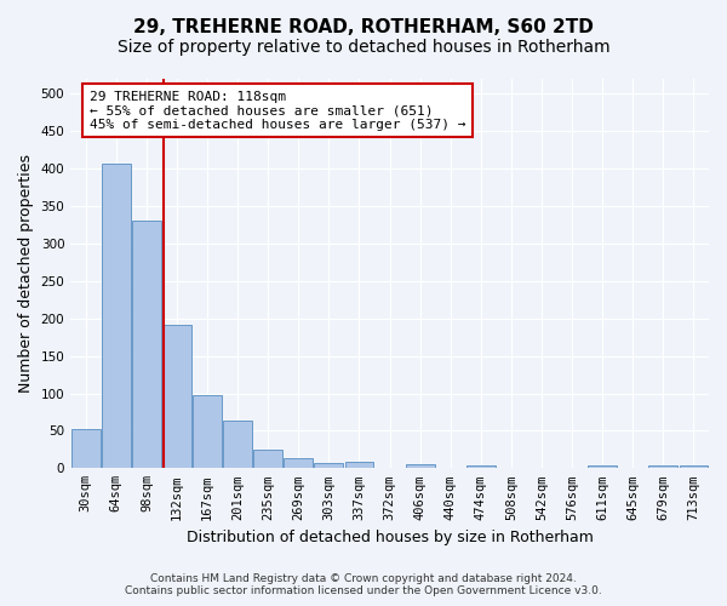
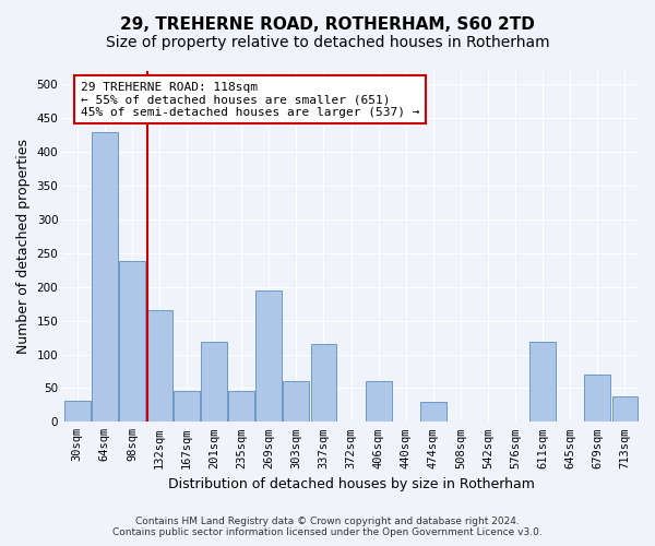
30sqm: 52 -> 32
64sqm: 407 -> 430
98sqm: 330 -> 238
132sqm: 192 -> 166
167sqm: 97 -> 46
201sqm: 63 -> 118
235sqm: 24 -> 46
269sqm: 13 -> 194
303sqm: 7 -> 60
337sqm: 9 -> 116
406sqm: 5 -> 60
474sqm: 3 -> 30
611sqm: 3 -> 118
679sqm: 3 -> 70
713sqm: 3 -> 38
